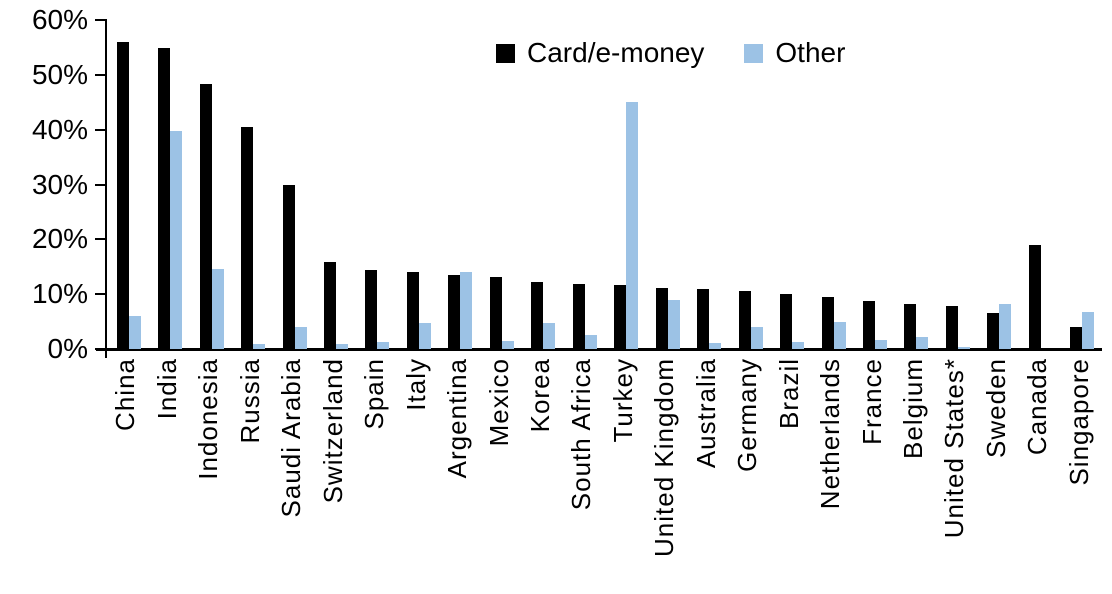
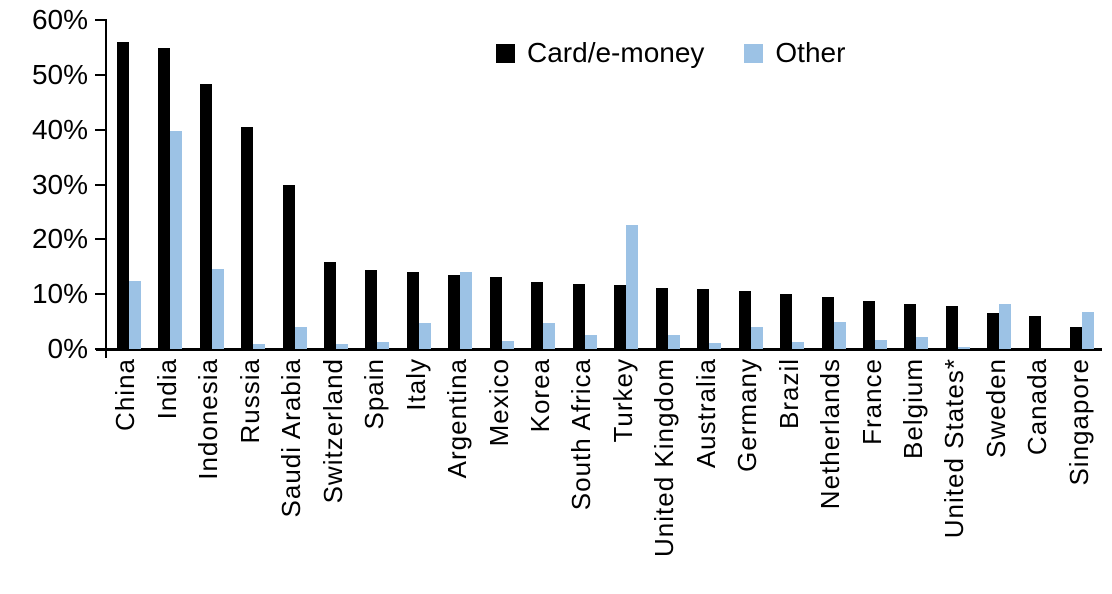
Other/China: 6% -> 12%
Other/Turkey: 45% -> 23%
Other/United Kingdom: 9% -> 2%
Card/e-money/Canada: 19% -> 6%
